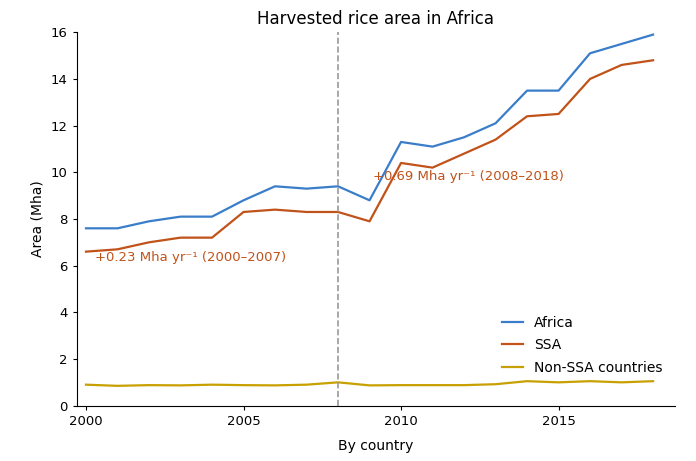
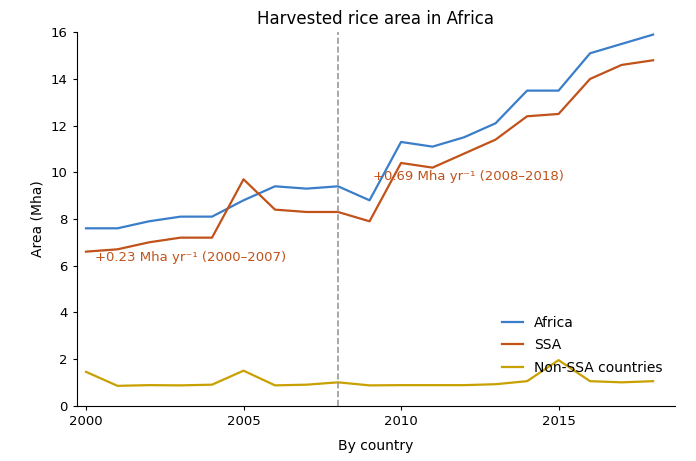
Non-SSA countries/2000: 0.90 -> 1.45
SSA/2005: 8.3 -> 9.7
Non-SSA countries/2005: 0.88 -> 1.50
Non-SSA countries/2015: 1.00 -> 1.95
